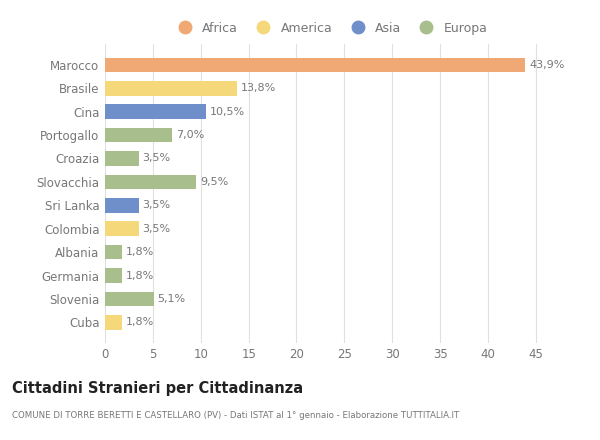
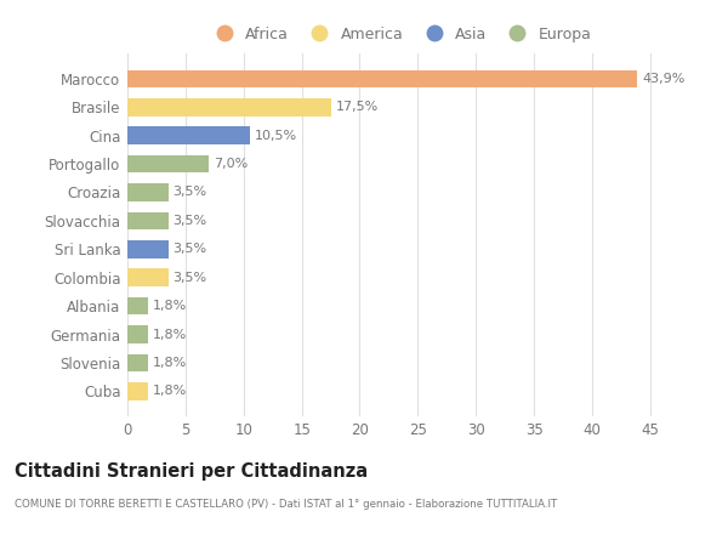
Brasile: 13,8% -> 17,5%
Slovacchia: 9,5% -> 3,5%
Slovenia: 5,1% -> 1,8%
